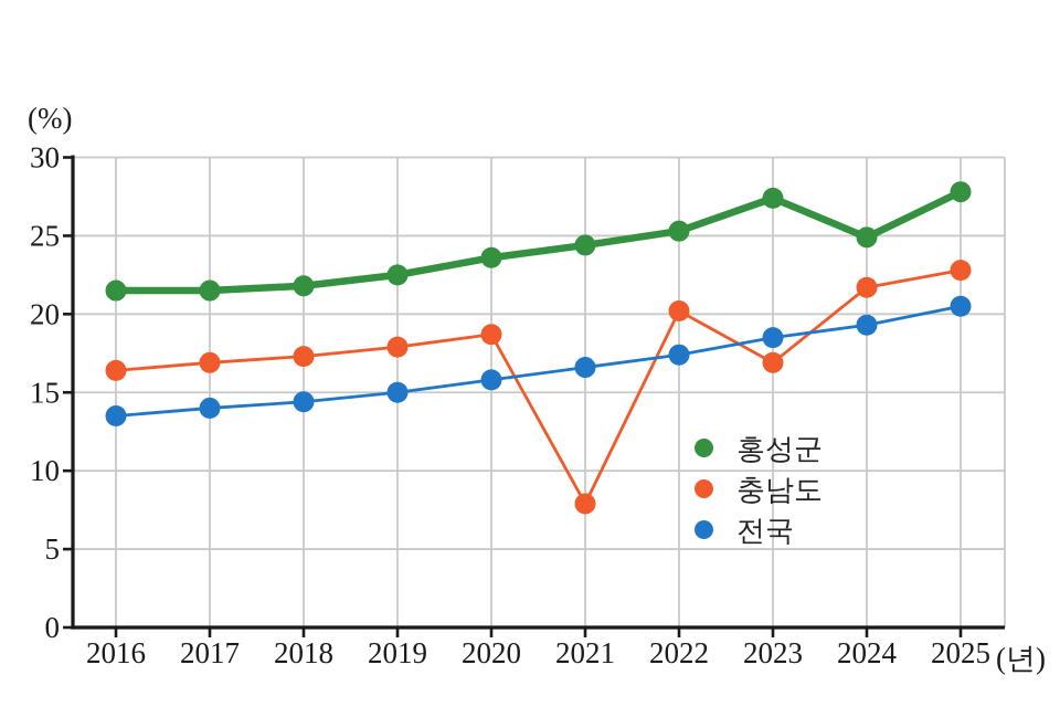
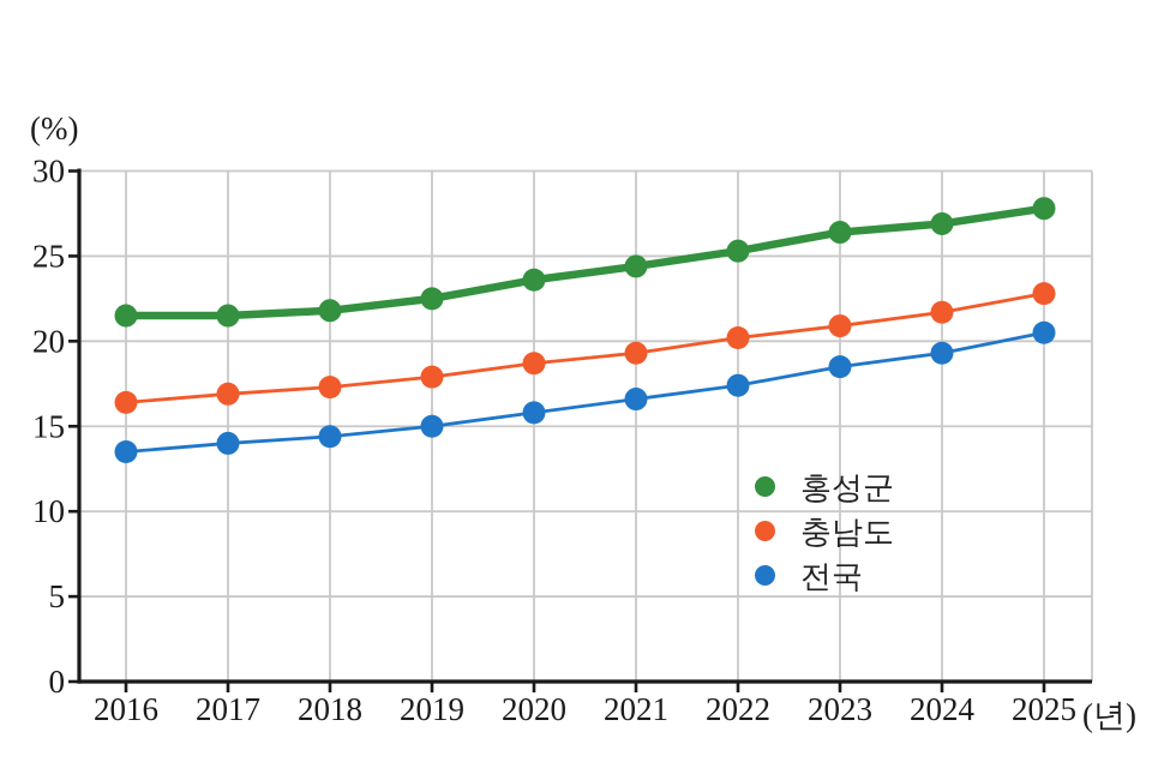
충남도/2021: 7.9 -> 19.3
홍성군/2023: 27.4 -> 26.4
충남도/2023: 16.9 -> 20.9
홍성군/2024: 24.9 -> 26.9
